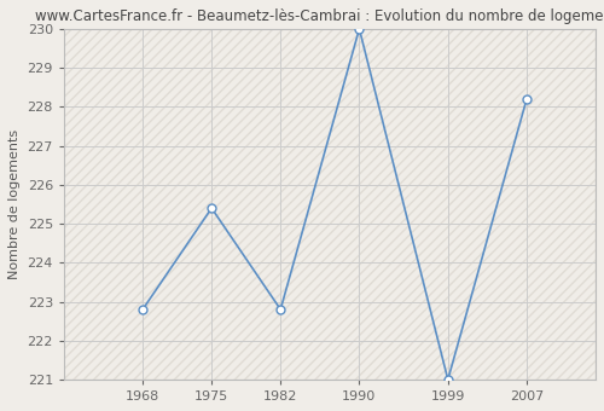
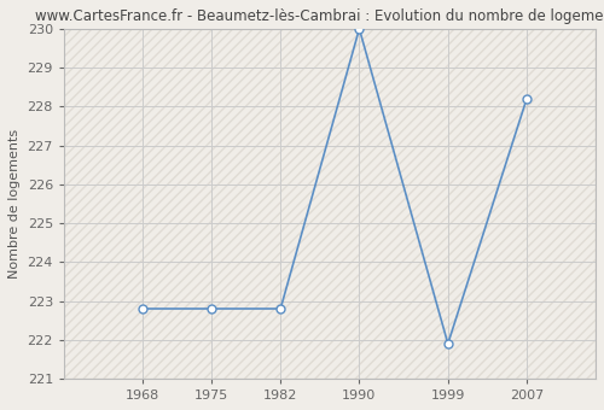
1975: 225.4 -> 222.8
1999: 221.0 -> 221.9
